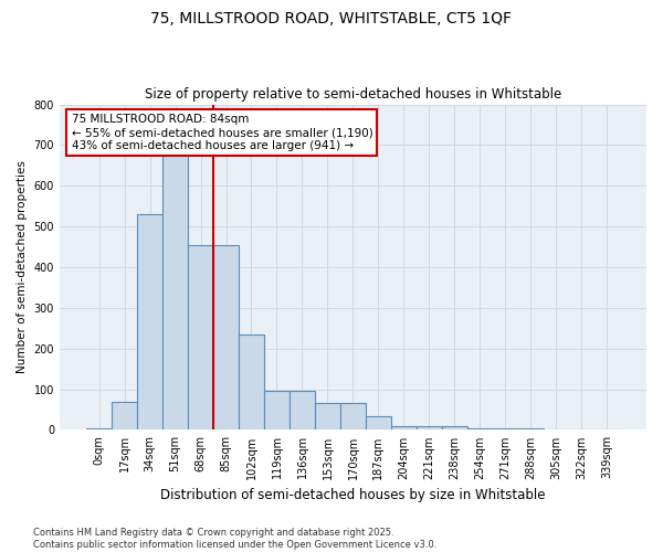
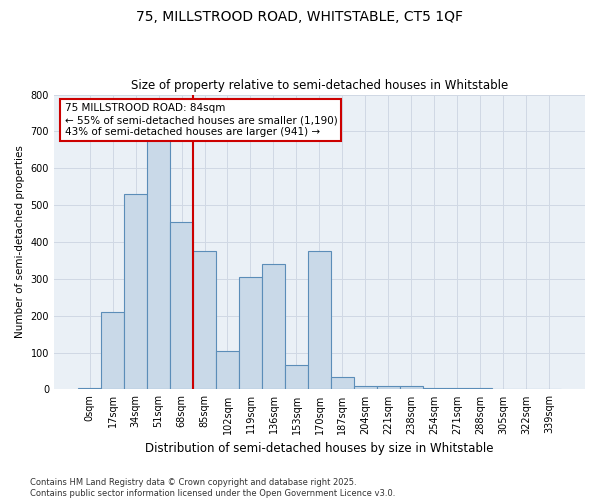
17sqm: 70 -> 210
85sqm: 455 -> 375
102sqm: 235 -> 105
119sqm: 95 -> 305
136sqm: 95 -> 340
170sqm: 65 -> 375
